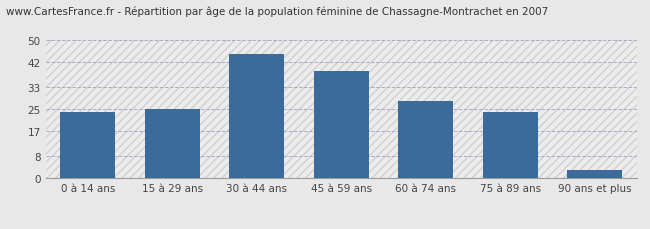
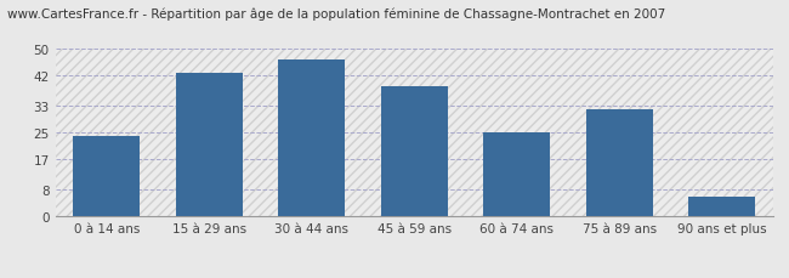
15 à 29 ans: 25 -> 43
30 à 44 ans: 45 -> 47
60 à 74 ans: 28 -> 25
75 à 89 ans: 24 -> 32
90 ans et plus: 3 -> 6
